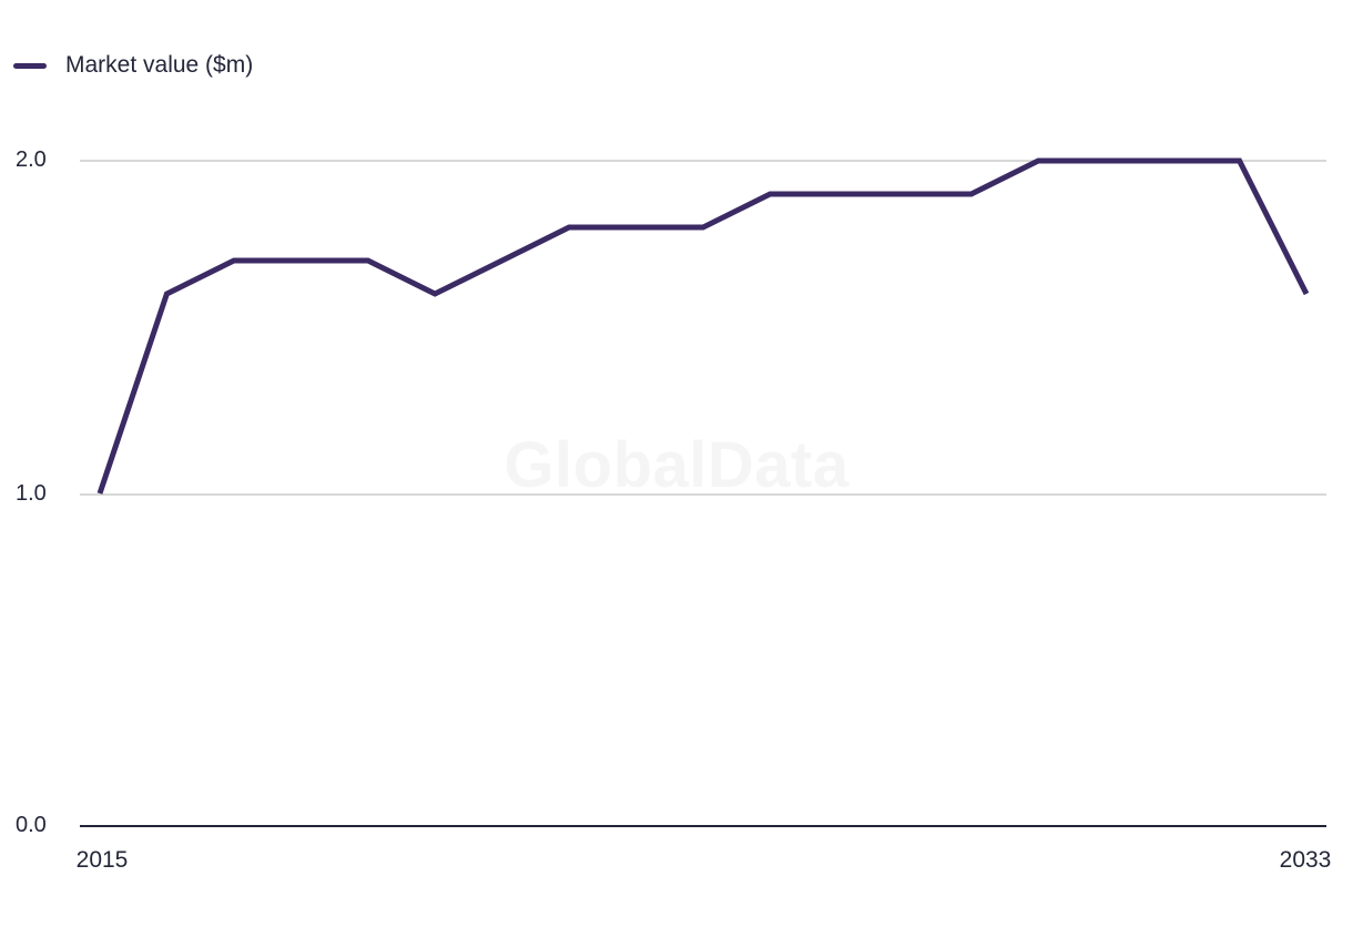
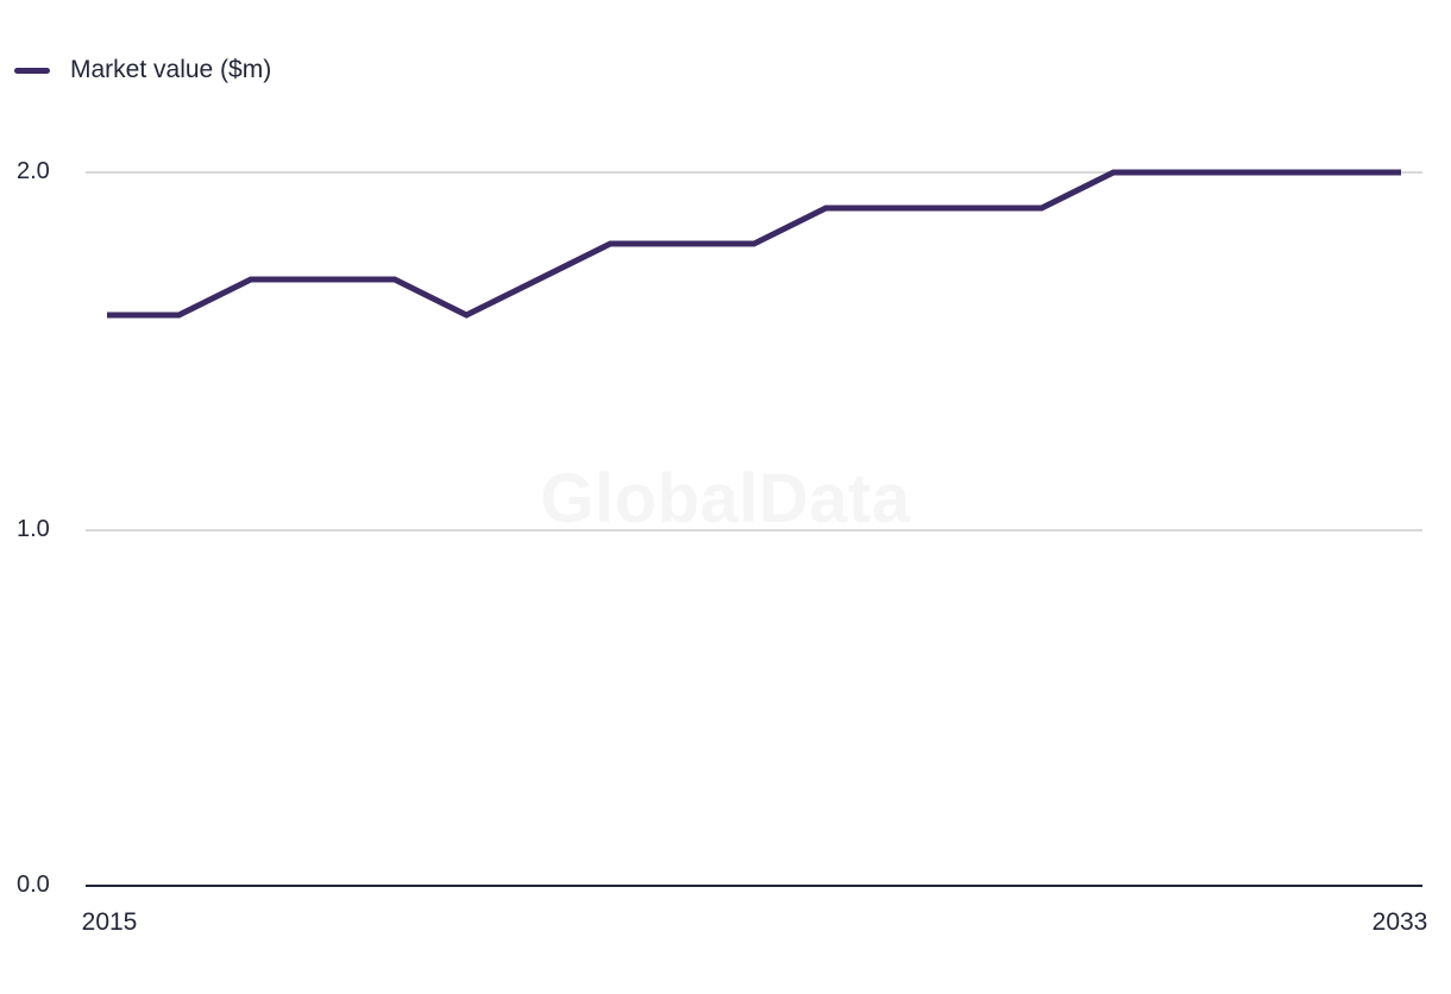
2015: 1.0 -> 1.6
2033: 1.6 -> 2.0
